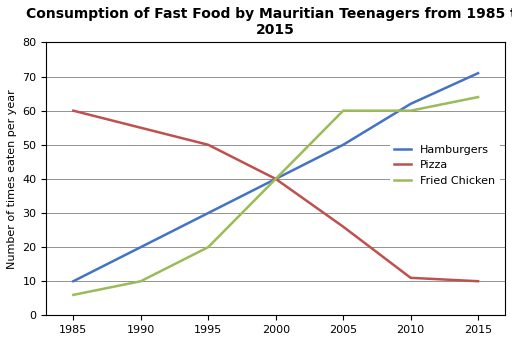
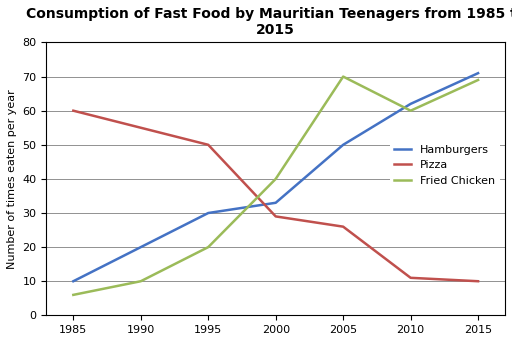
Hamburgers/2000: 40 -> 33
Pizza/2000: 40 -> 29
Fried Chicken/2005: 60 -> 70
Fried Chicken/2015: 64 -> 69
